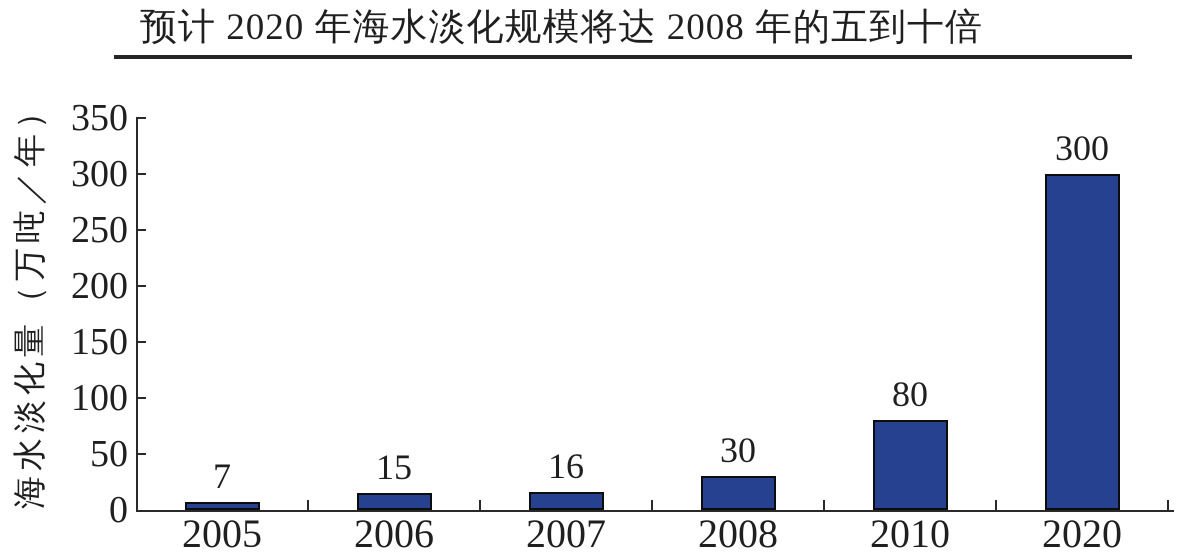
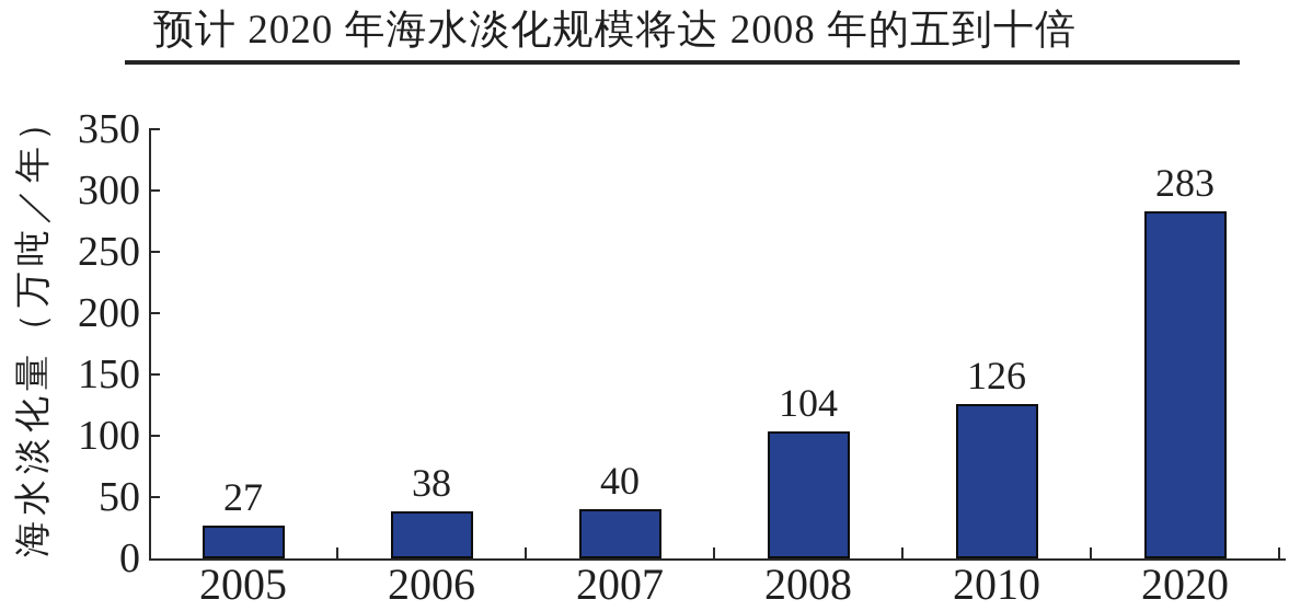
2005: 7 -> 27
2006: 15 -> 38
2007: 16 -> 40
2008: 30 -> 104
2010: 80 -> 126
2020: 300 -> 283
